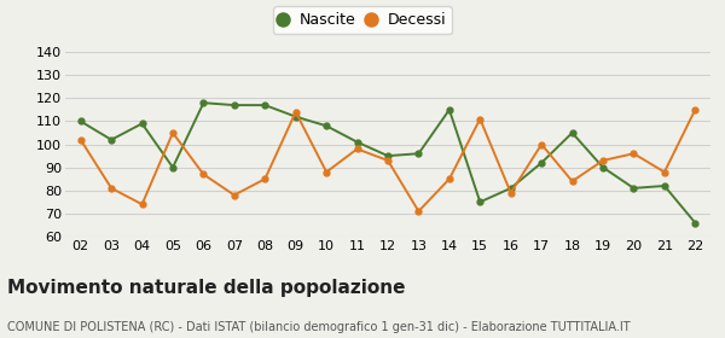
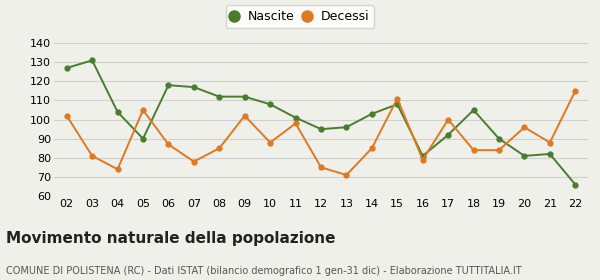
Nascite/02: 110 -> 127
Nascite/03: 102 -> 131
Nascite/04: 109 -> 104
Nascite/08: 117 -> 112
Decessi/09: 114 -> 102
Decessi/12: 93 -> 75
Nascite/14: 115 -> 103
Nascite/15: 75 -> 108
Decessi/19: 93 -> 84
